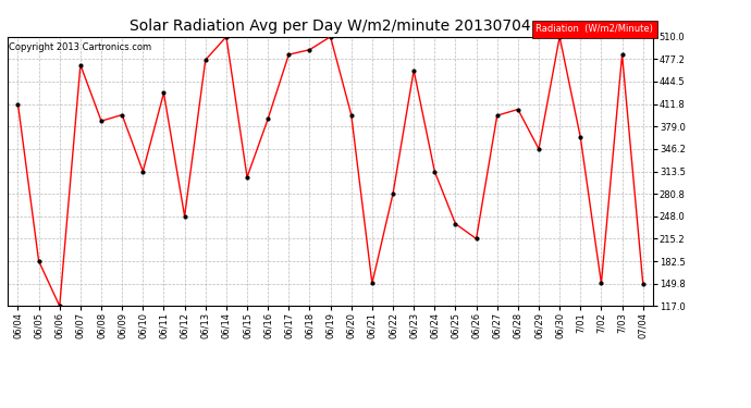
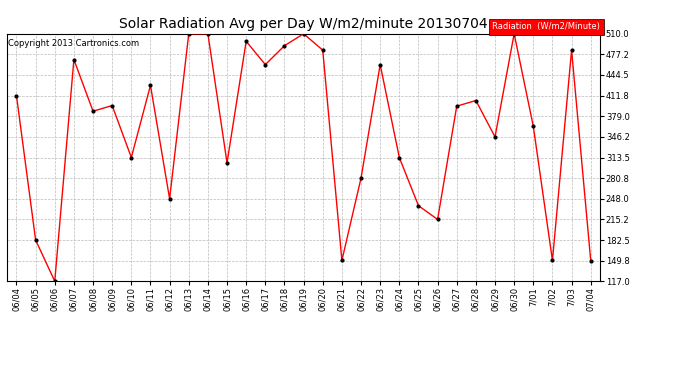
06/13: 476 -> 510
06/16: 390 -> 498
06/17: 484 -> 461
06/20: 396 -> 484
